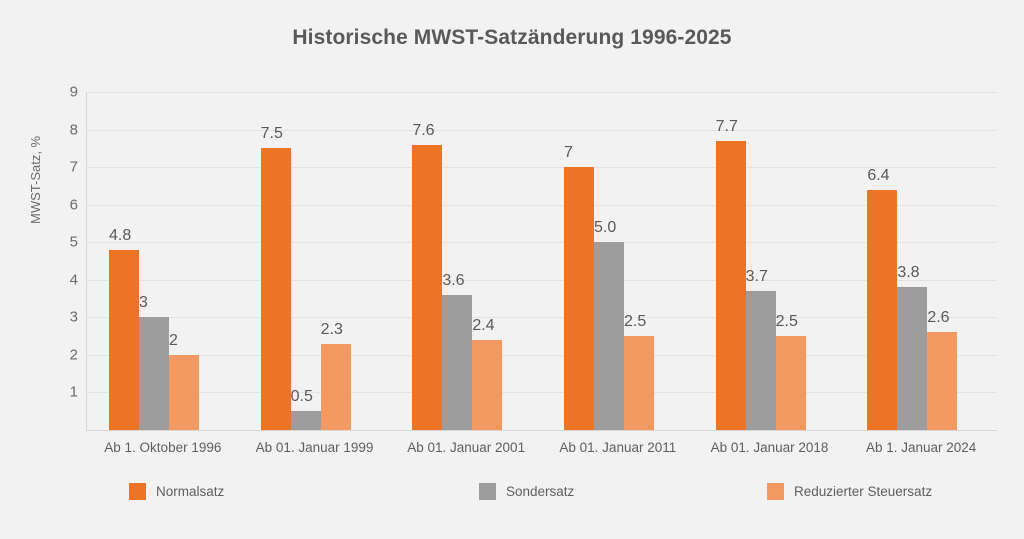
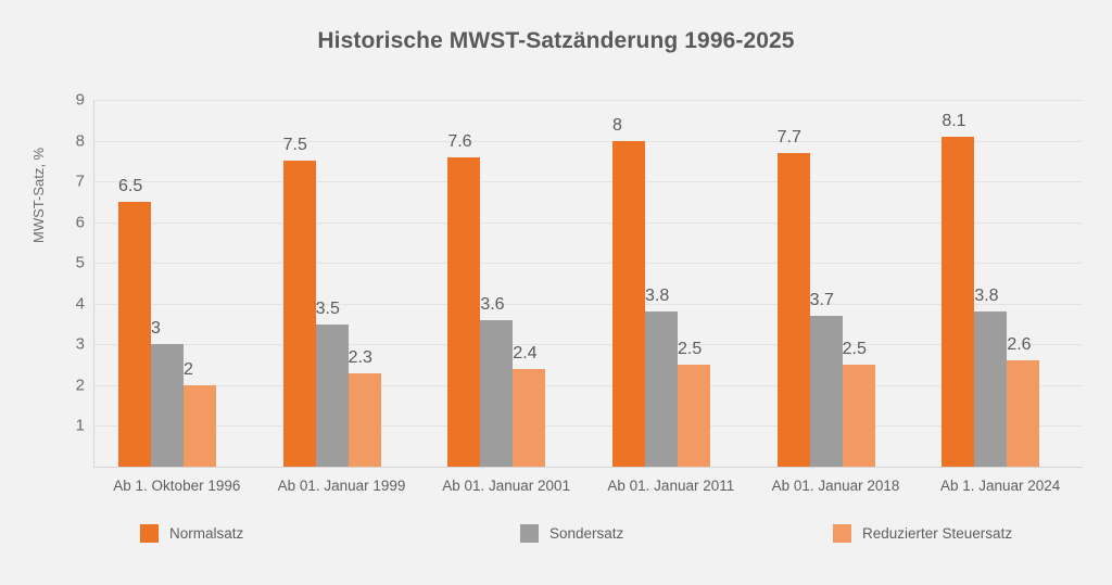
Normalsatz/Ab 1. Oktober 1996: 4.8 -> 6.5
Sondersatz/Ab 01. Januar 1999: 0.5 -> 3.5
Normalsatz/Ab 01. Januar 2011: 7 -> 8
Sondersatz/Ab 01. Januar 2011: 5.0 -> 3.8
Normalsatz/Ab 1. Januar 2024: 6.4 -> 8.1
